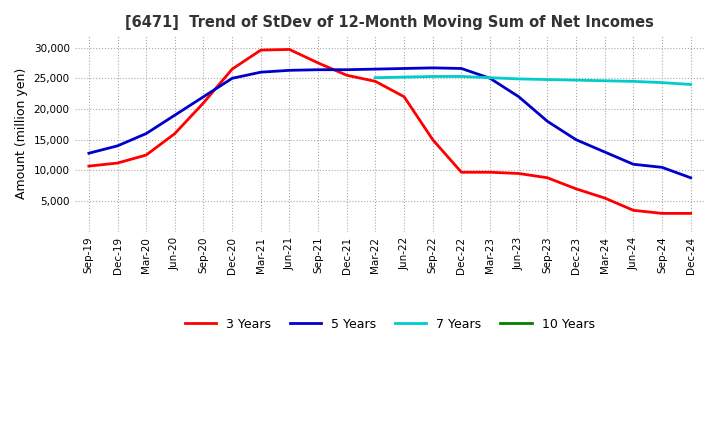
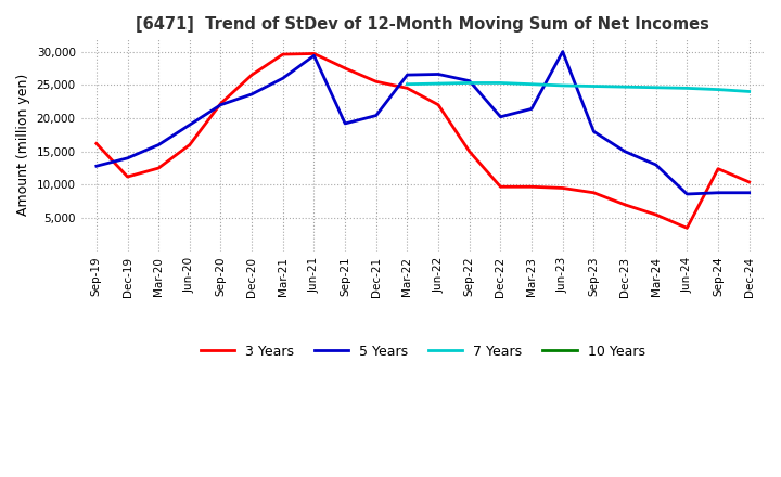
3 Years/Sep-19: 10,700 -> 16,200
3 Years/Sep-20: 21,000 -> 22,200
5 Years/Dec-20: 25,000 -> 23,600
5 Years/Jun-21: 26,300 -> 29,400
5 Years/Sep-21: 26,400 -> 19,200
5 Years/Dec-21: 26,400 -> 20,400
5 Years/Sep-22: 26,700 -> 25,600
5 Years/Dec-22: 26,600 -> 20,200
5 Years/Mar-23: 25,000 -> 21,400
5 Years/Jun-23: 22,000 -> 30,000
5 Years/Jun-24: 11,000 -> 8,600
3 Years/Sep-24: 3,000 -> 12,400
5 Years/Sep-24: 10,500 -> 8,800
3 Years/Dec-24: 3,000 -> 10,400
